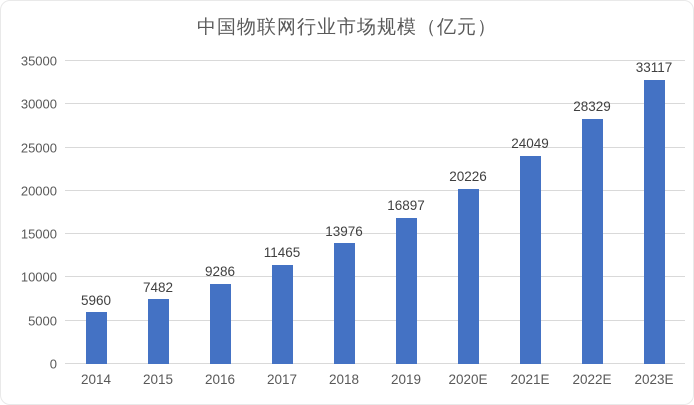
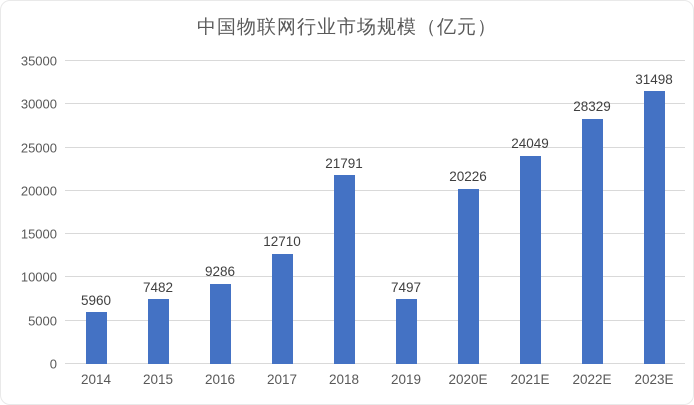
2017: 11465 -> 12710
2018: 13976 -> 21791
2019: 16897 -> 7497
2023E: 33117 -> 31498
